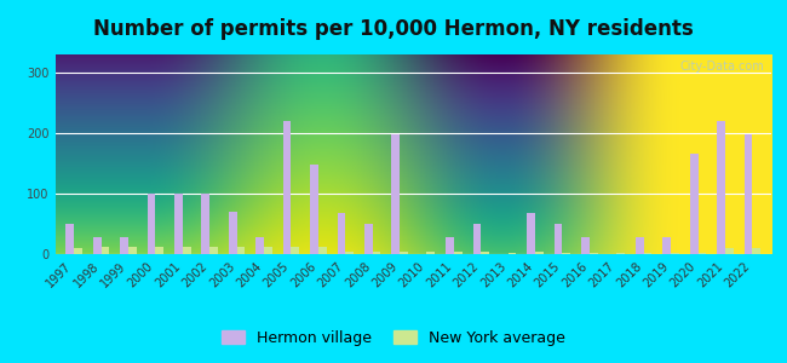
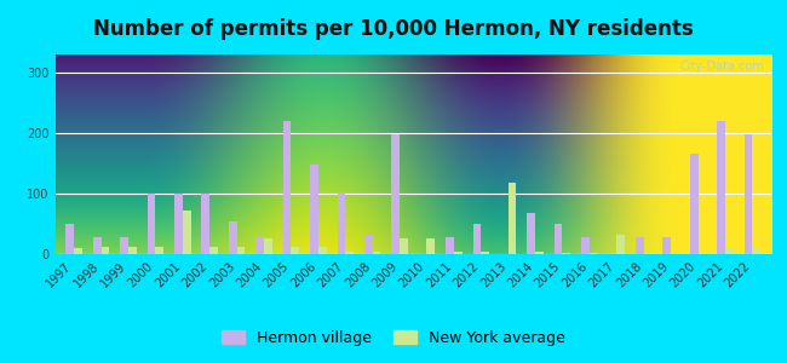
New York average/2001: 13 -> 72
Hermon village/2003: 70 -> 54
New York average/2004: 13 -> 26
Hermon village/2007: 68 -> 100
Hermon village/2008: 50 -> 32
New York average/2009: 5 -> 26
New York average/2010: 5 -> 26
New York average/2013: 3 -> 118
New York average/2017: 3 -> 32
